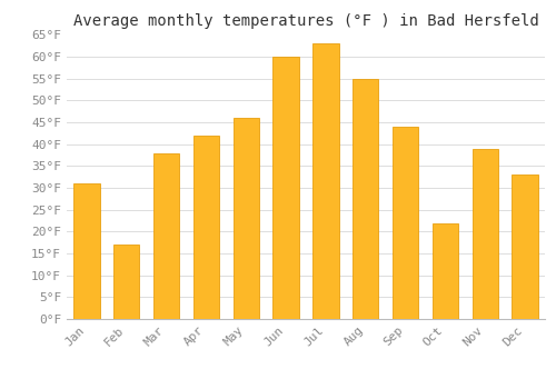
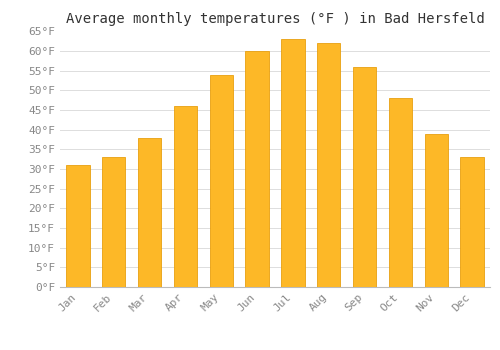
Feb: 17°F -> 33°F
Apr: 42°F -> 46°F
May: 46°F -> 54°F
Aug: 55°F -> 62°F
Sep: 44°F -> 56°F
Oct: 22°F -> 48°F
